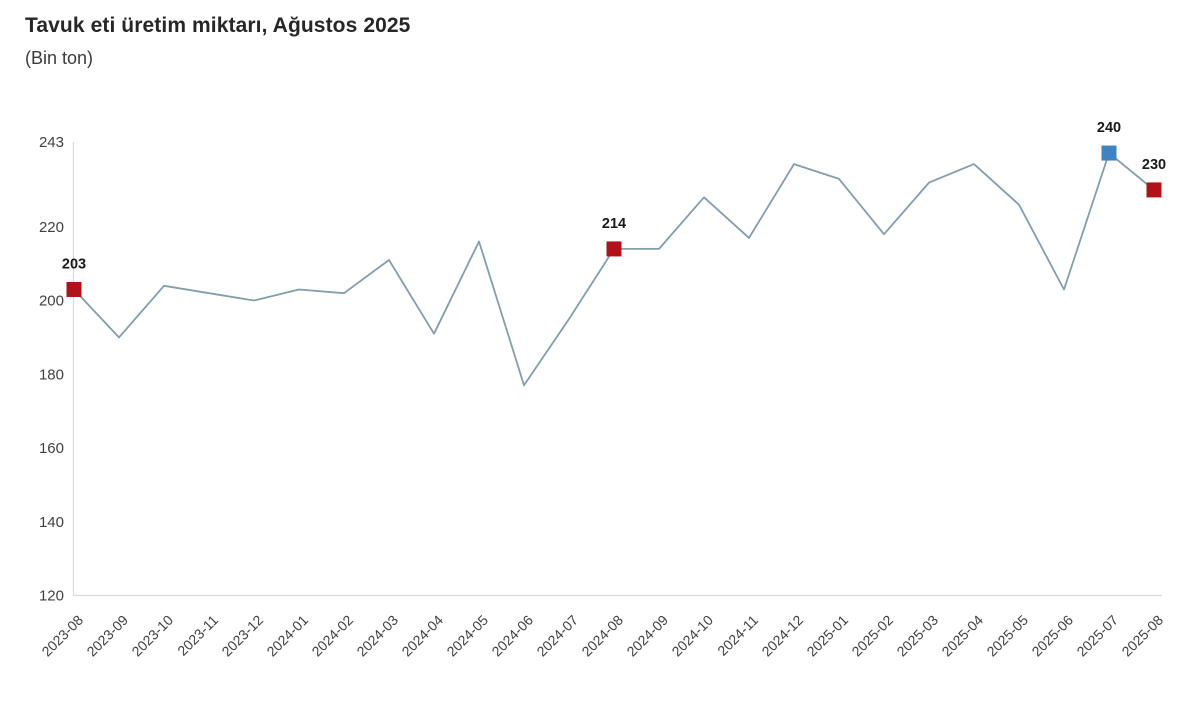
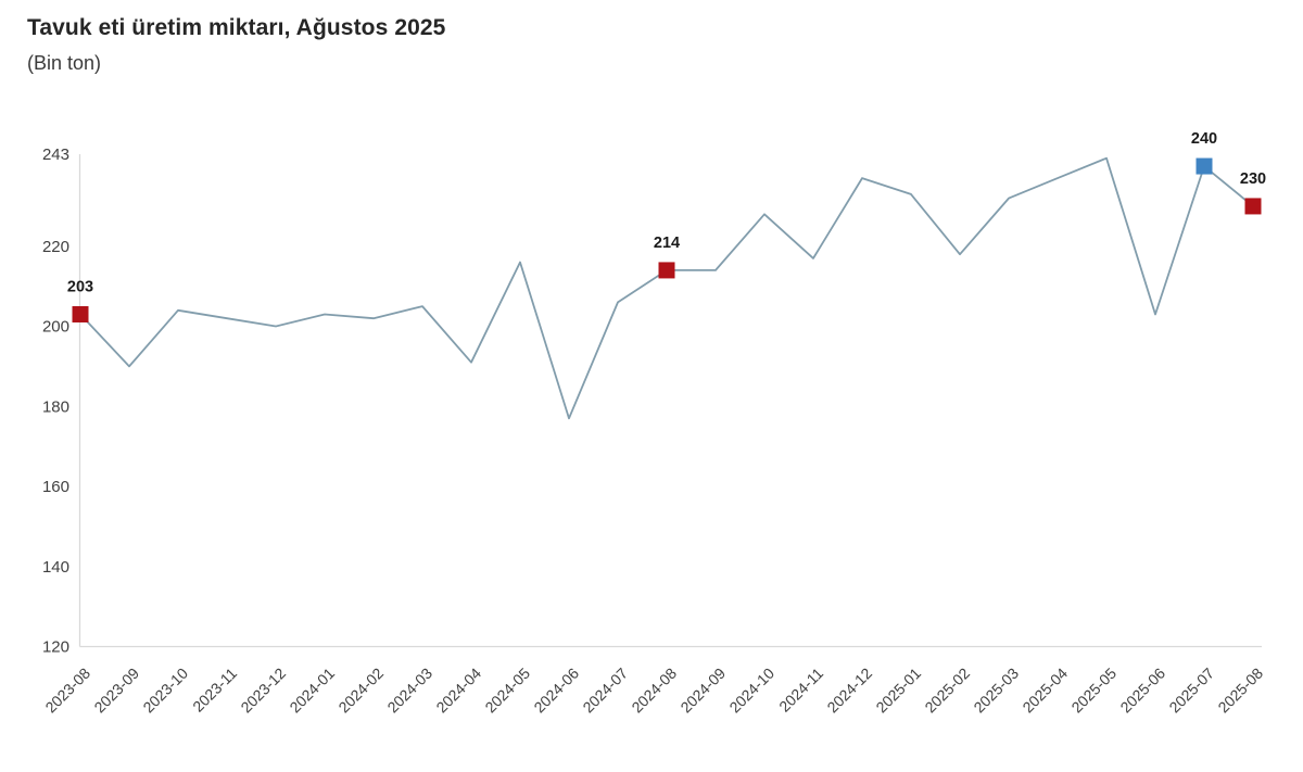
2024-03: 211 -> 205
2024-07: 195 -> 206
2025-05: 226 -> 242
